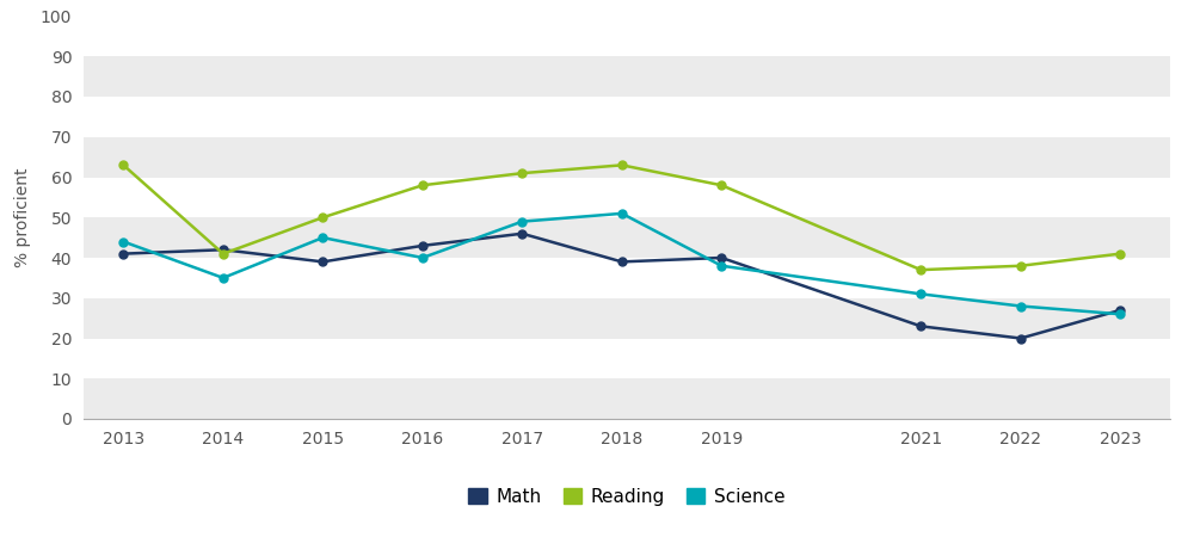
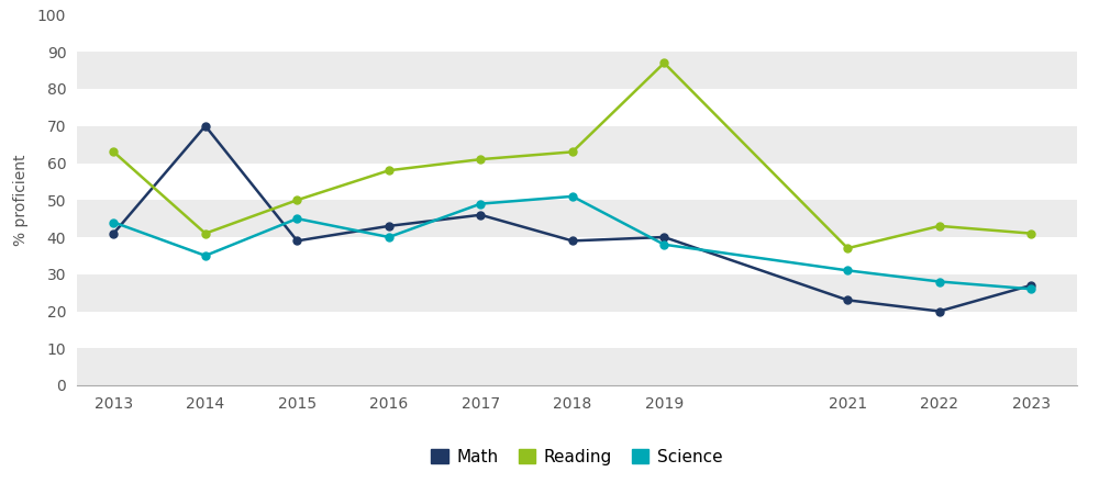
Math/2014: 42 -> 70
Reading/2019: 58 -> 87
Reading/2022: 38 -> 43
